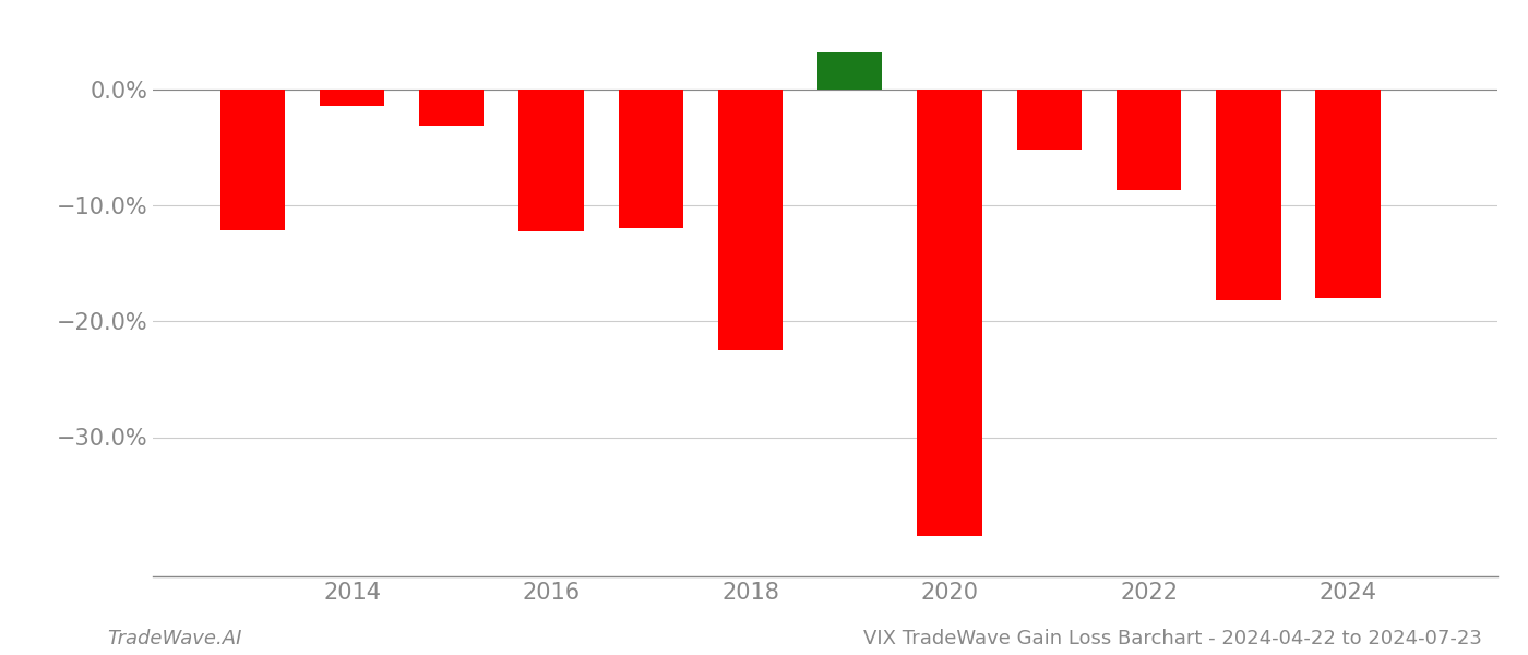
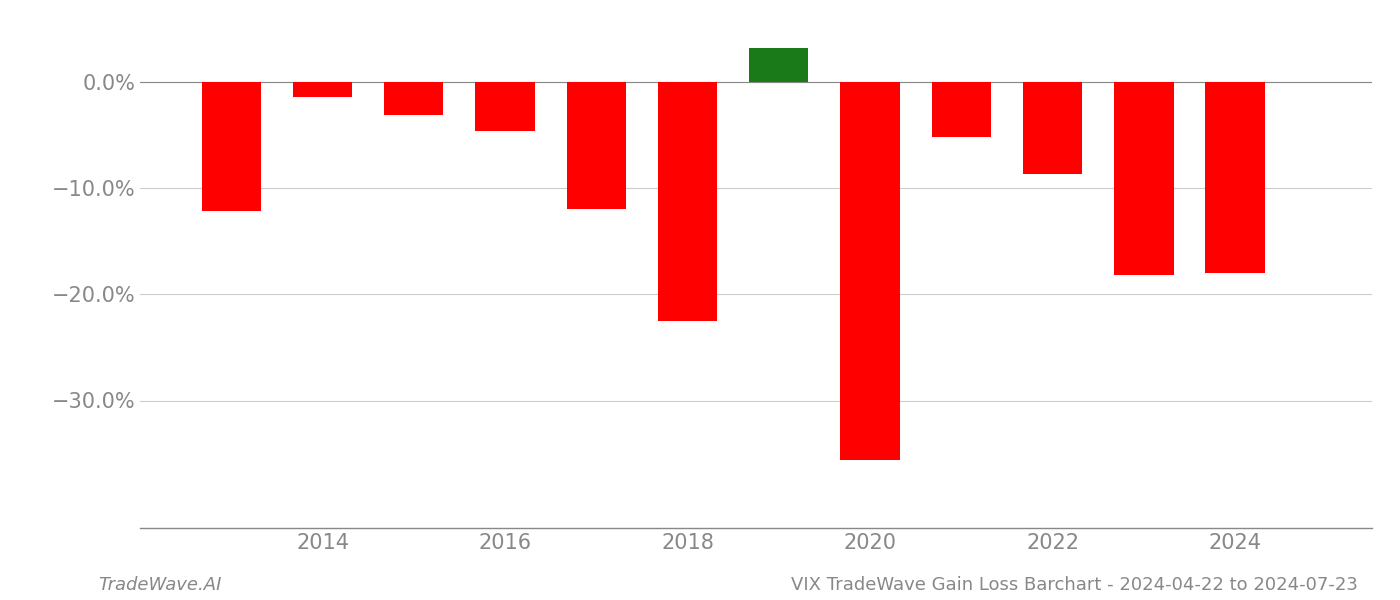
2016: -12.3% -> -4.6%
2020: -38.5% -> -35.6%
